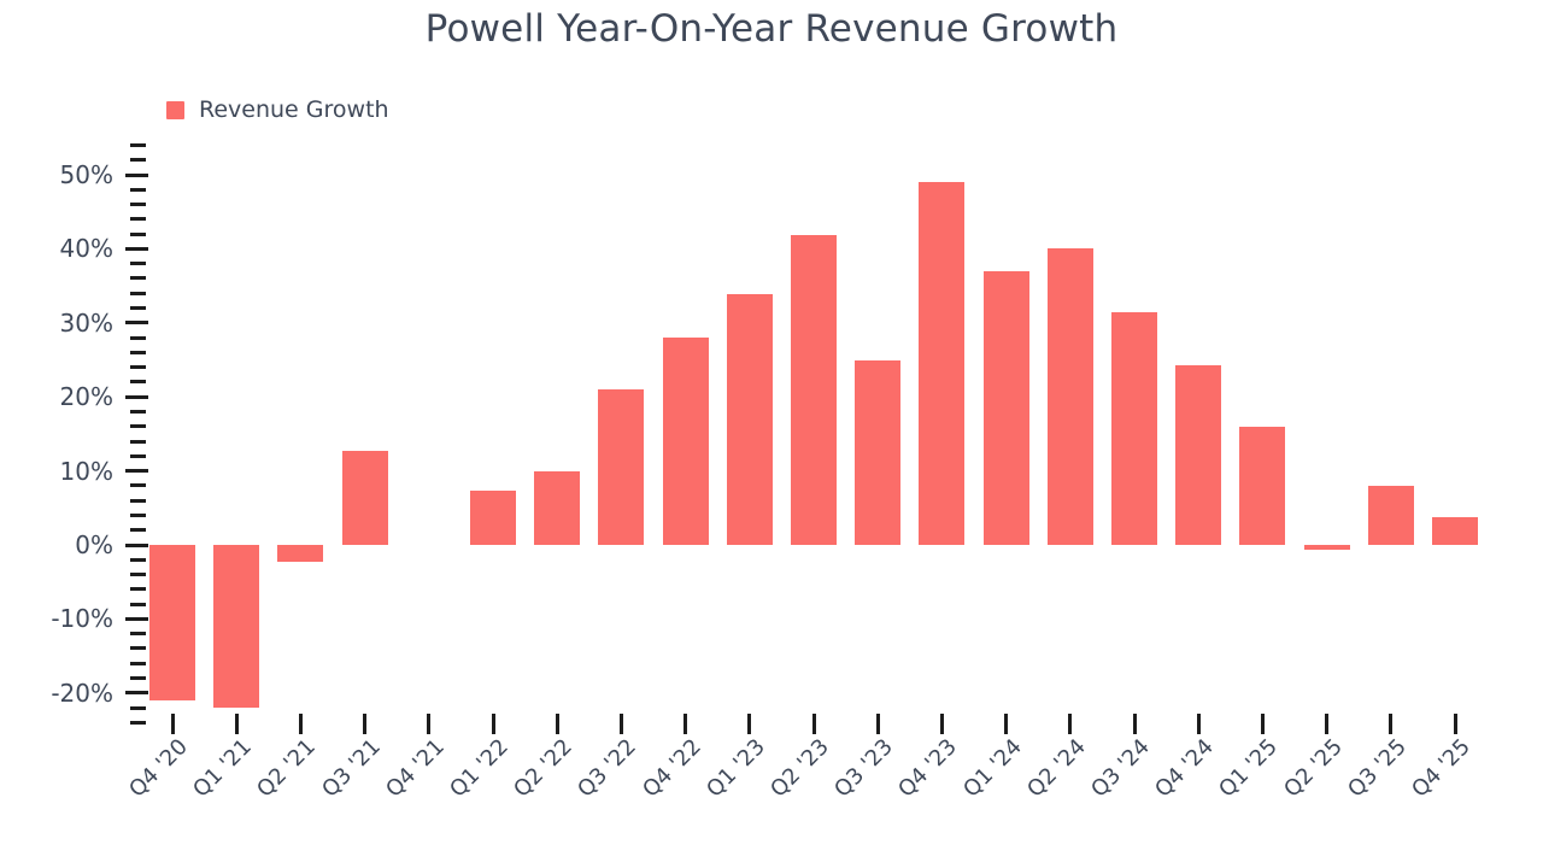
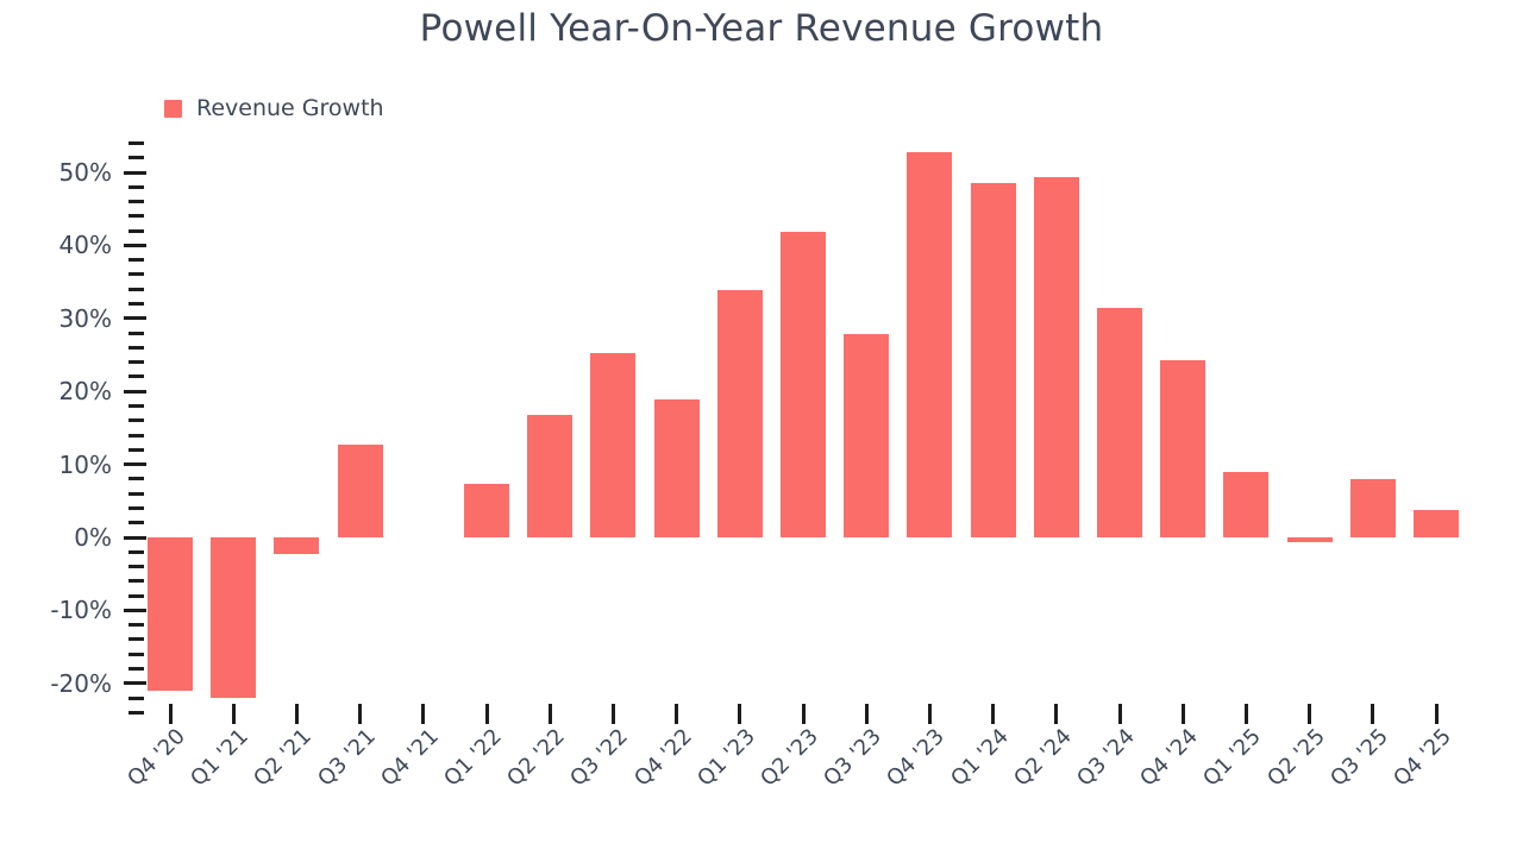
Q2 '22: 10% -> 17%
Q3 '22: 21% -> 25%
Q4 '22: 28% -> 19%
Q3 '23: 25% -> 28%
Q4 '23: 49% -> 53%
Q1 '24: 37% -> 49%
Q2 '24: 40% -> 49%
Q1 '25: 16% -> 9%
